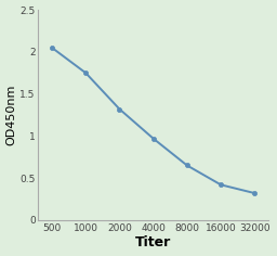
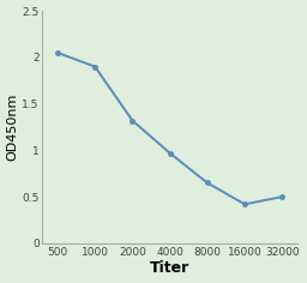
1000: 1.75 -> 1.90
32000: 0.32 -> 0.50
